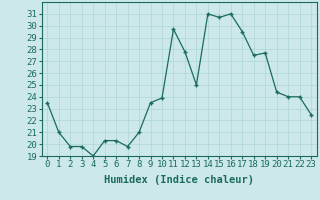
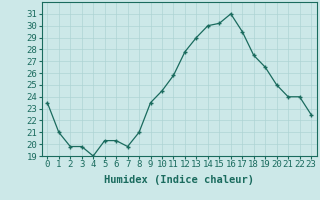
10: 23.9 -> 24.5
11: 29.7 -> 25.8
13: 25.0 -> 29.0
14: 31.0 -> 30.0
15: 30.7 -> 30.2
19: 27.7 -> 26.5
20: 24.4 -> 25.0
